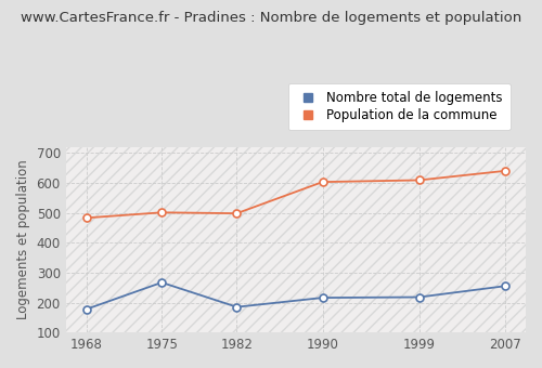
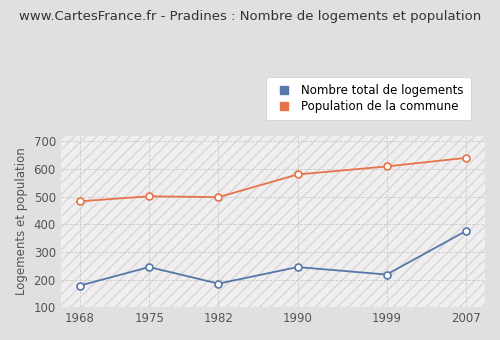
Nombre total de logements/1975: 267 -> 245
Nombre total de logements/1990: 216 -> 245
Population de la commune/1990: 603 -> 580
Nombre total de logements/2007: 255 -> 375
